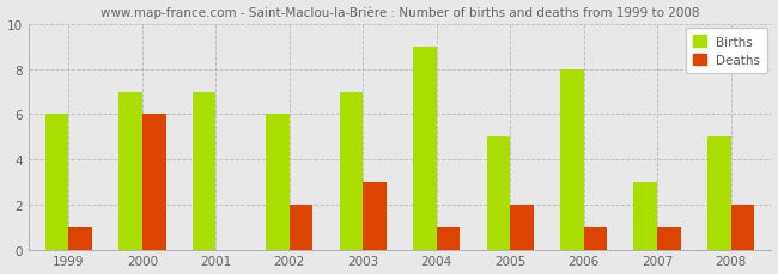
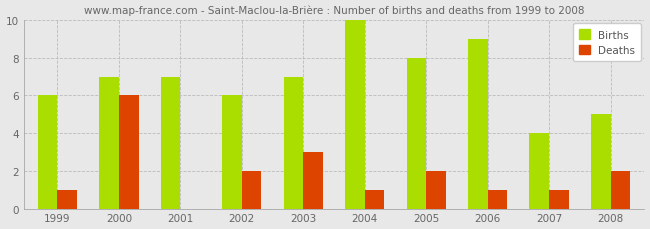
Births/2004: 9 -> 10
Births/2005: 5 -> 8
Births/2006: 8 -> 9
Births/2007: 3 -> 4
